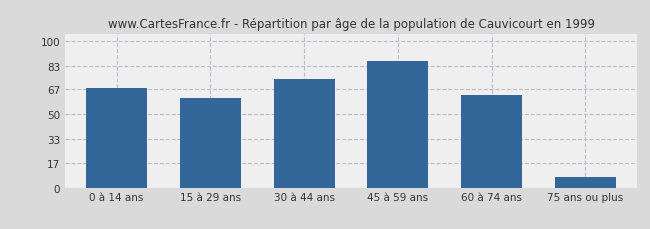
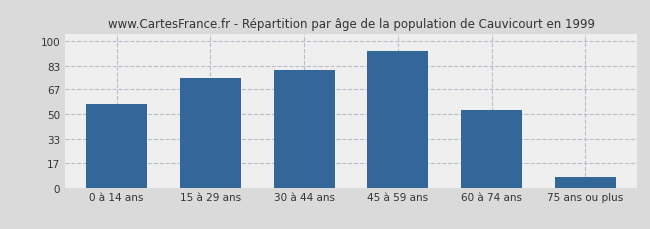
0 à 14 ans: 68 -> 57
15 à 29 ans: 61 -> 75
30 à 44 ans: 74 -> 80
45 à 59 ans: 86 -> 93
60 à 74 ans: 63 -> 53
